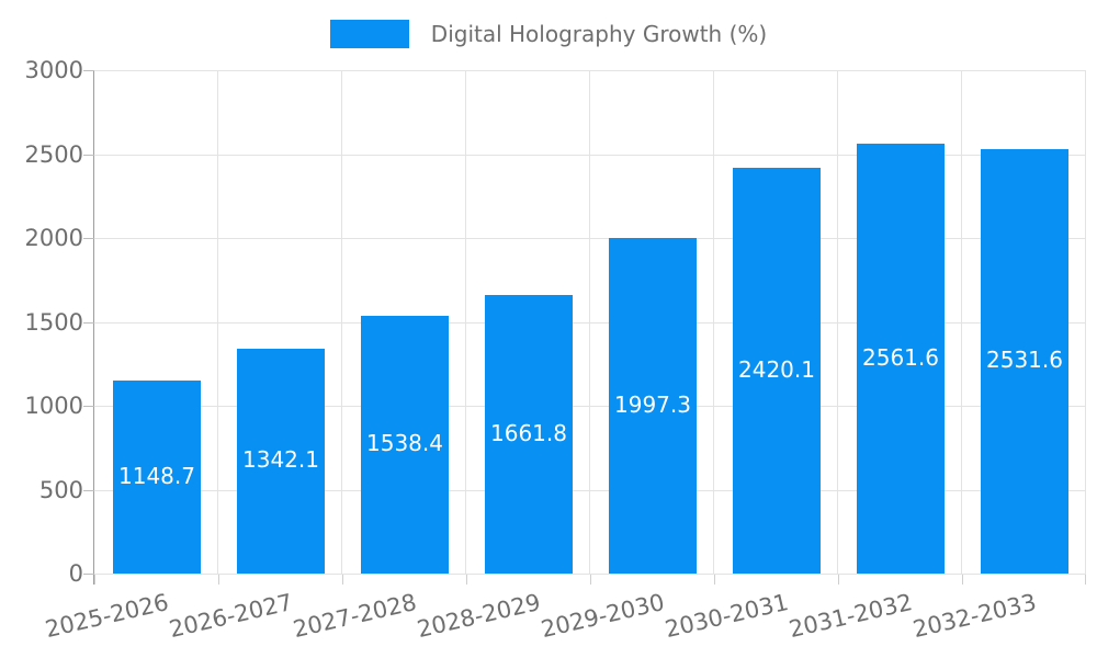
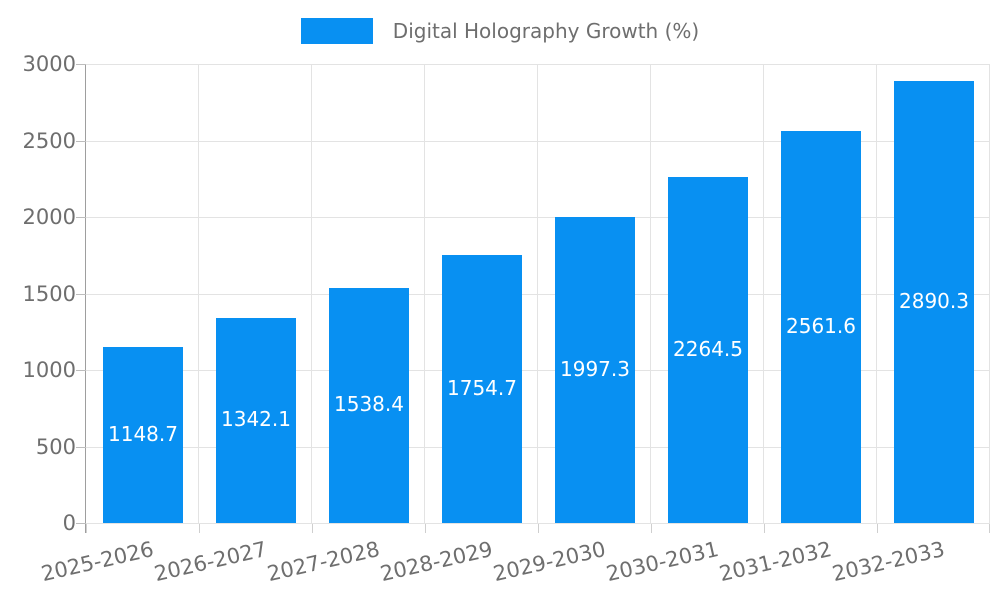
2028-2029: 1661.8 -> 1754.7
2030-2031: 2420.1 -> 2264.5
2032-2033: 2531.6 -> 2890.3
